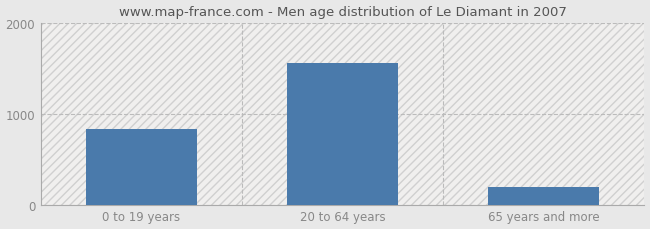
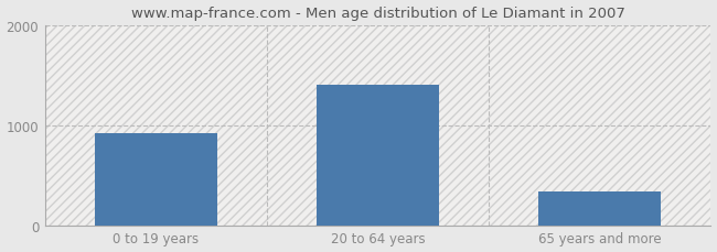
0 to 19 years: 830 -> 920
20 to 64 years: 1560 -> 1400
65 years and more: 200 -> 340
